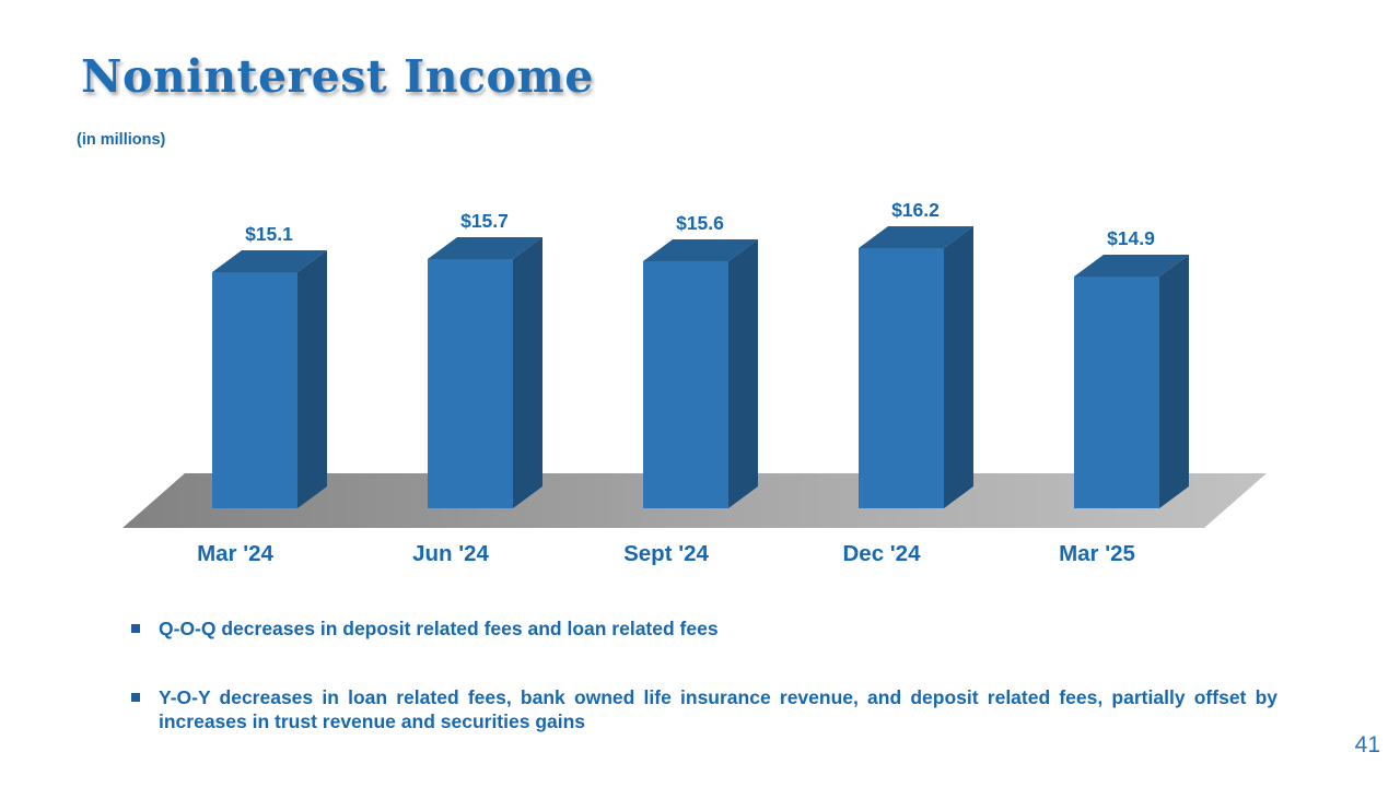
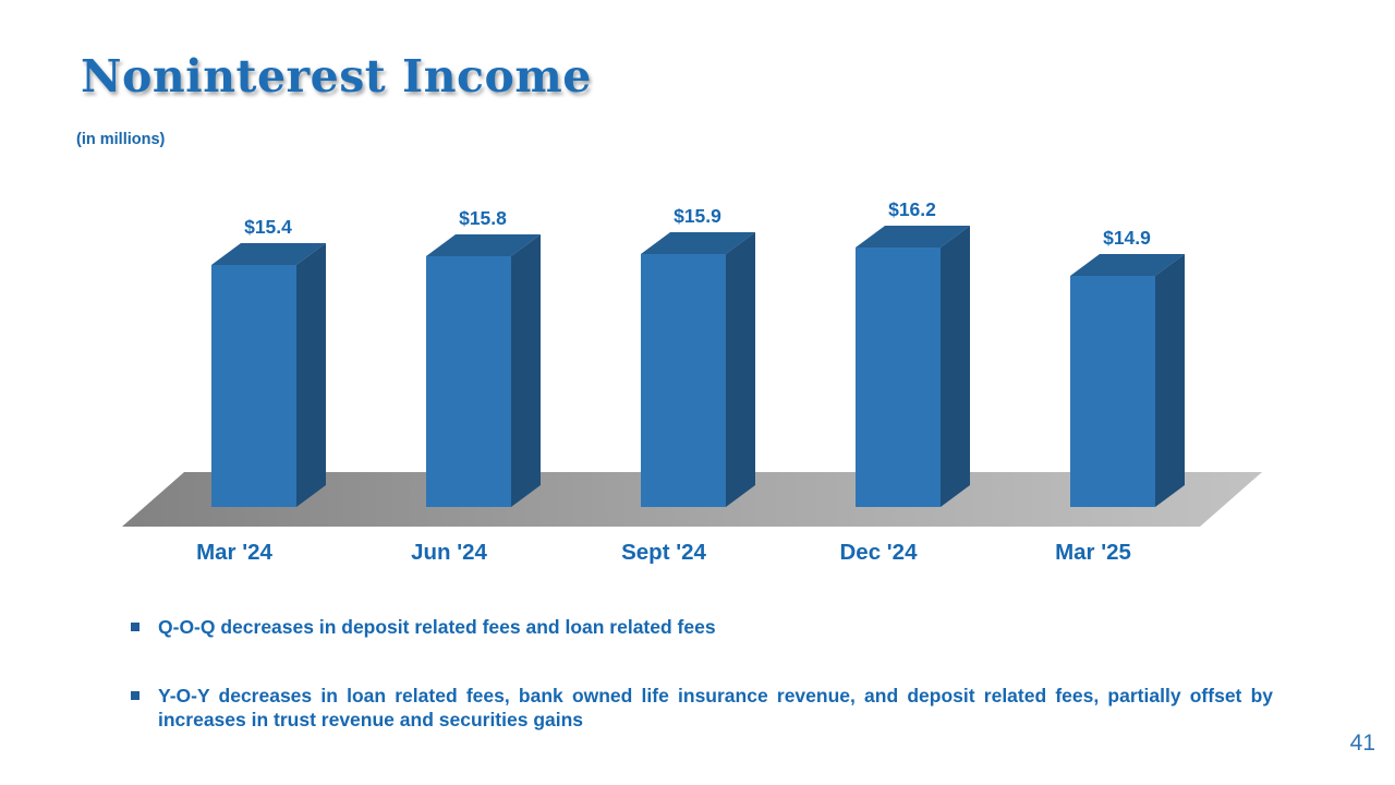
Mar '24: $15.1 -> $15.4
Jun '24: $15.7 -> $15.8
Sept '24: $15.6 -> $15.9
